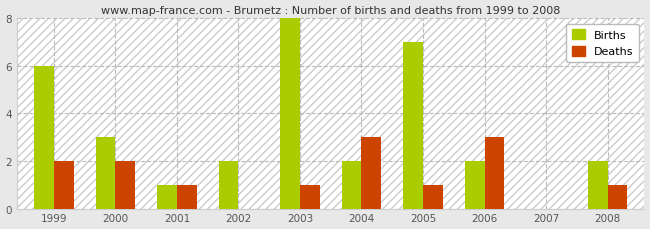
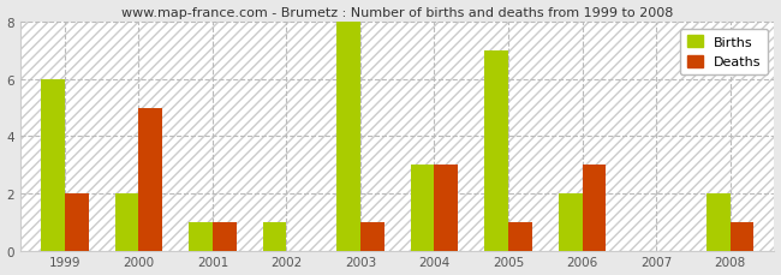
Births/2000: 3 -> 2
Deaths/2000: 2 -> 5
Births/2002: 2 -> 1
Births/2004: 2 -> 3
